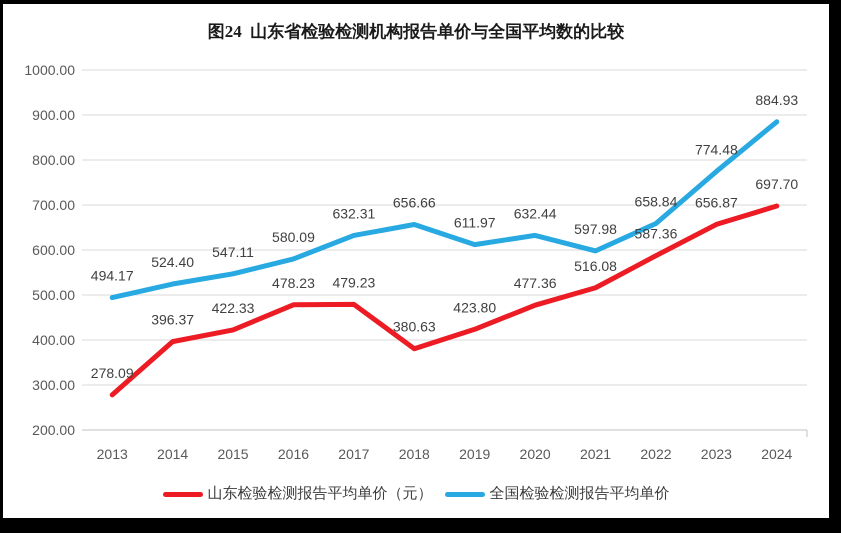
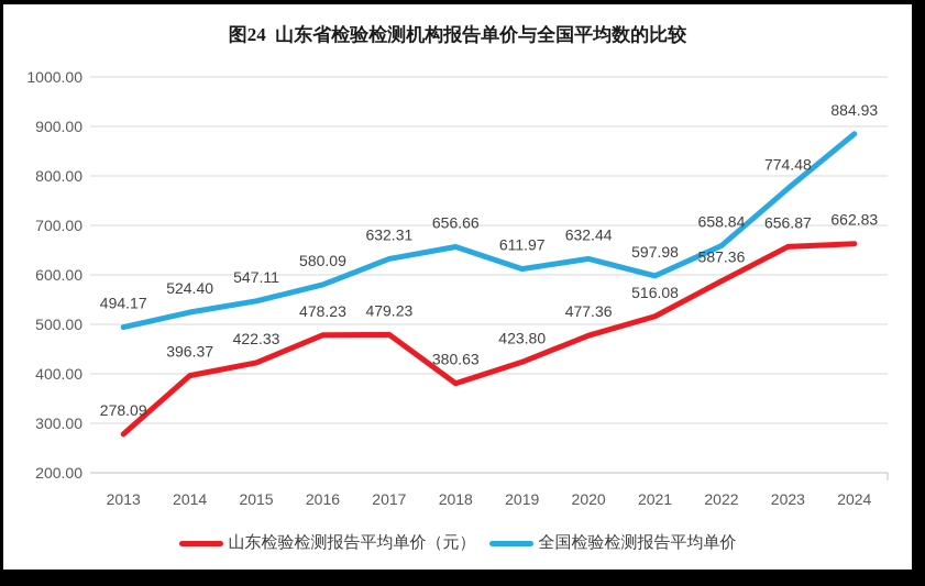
山东检验检测报告平均单价（元）/2024: 697.70 -> 662.83
